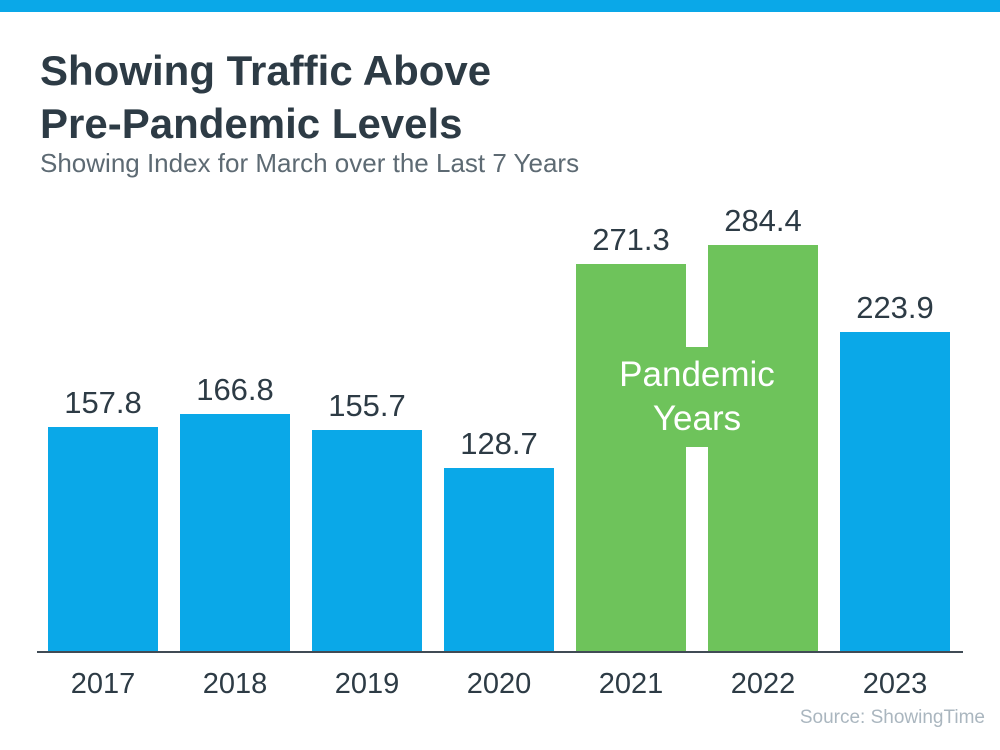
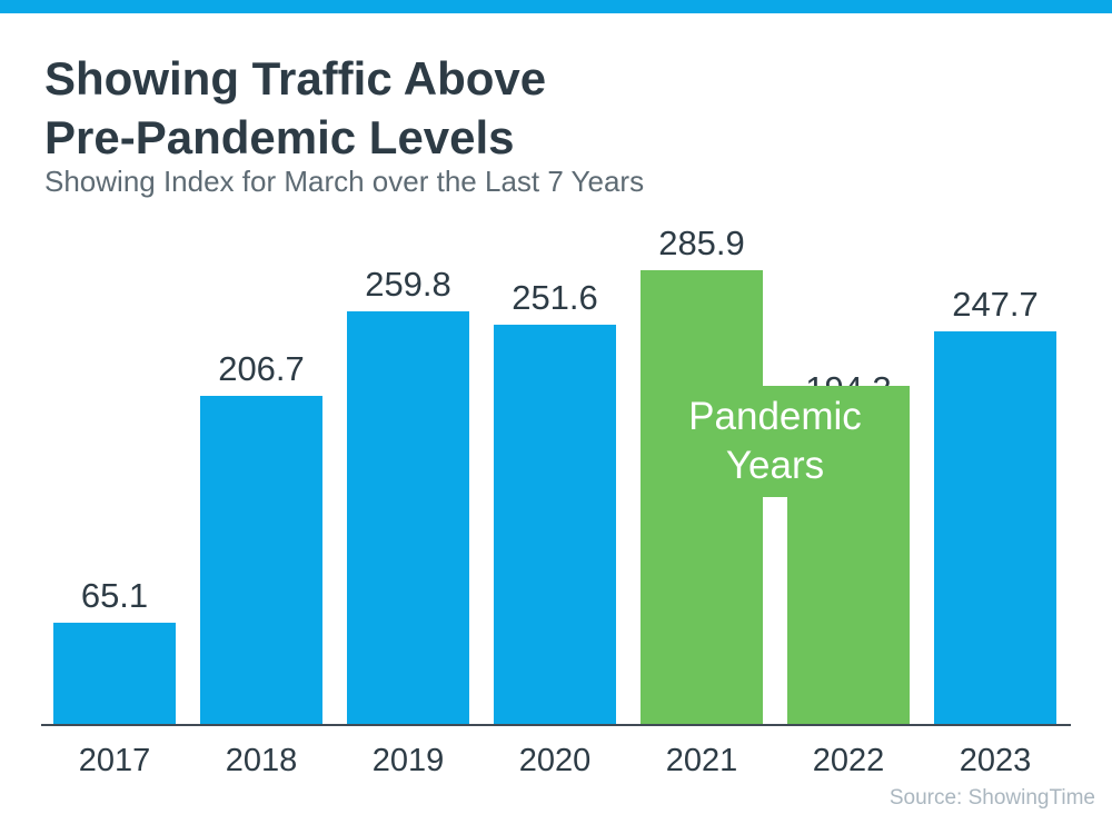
2017: 157.8 -> 65.1
2018: 166.8 -> 206.7
2019: 155.7 -> 259.8
2020: 128.7 -> 251.6
2021: 271.3 -> 285.9
2022: 284.4 -> 194.3
2023: 223.9 -> 247.7
